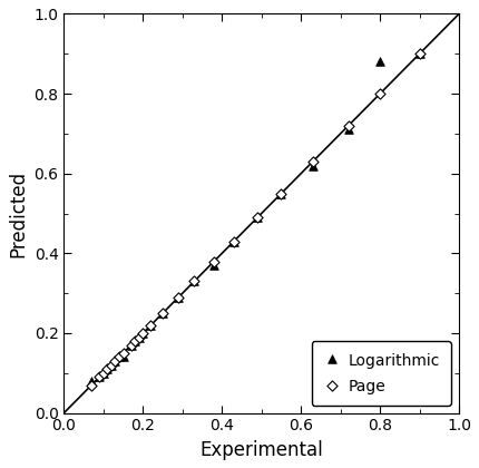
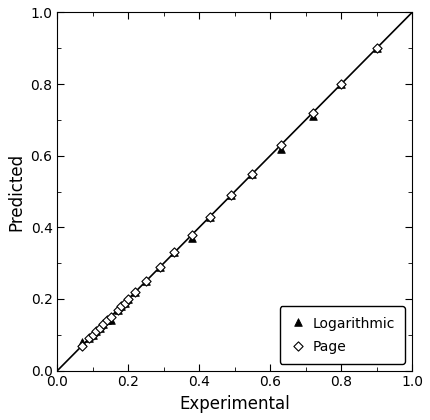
Logarithmic/0.8: 0.88 -> 0.80
